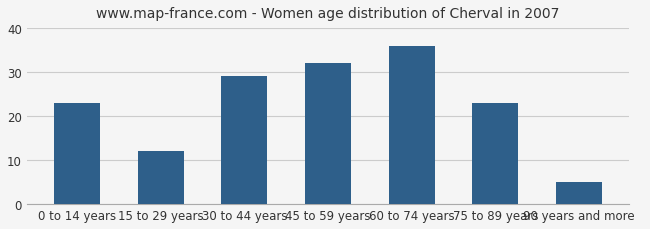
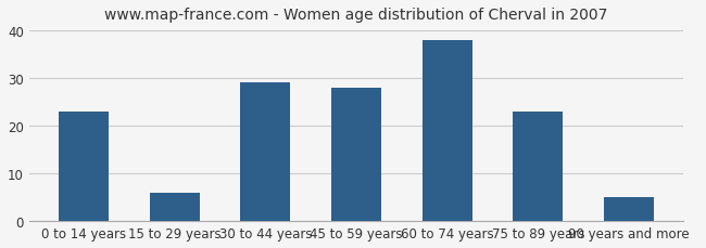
15 to 29 years: 12 -> 6
45 to 59 years: 32 -> 28
60 to 74 years: 36 -> 38
